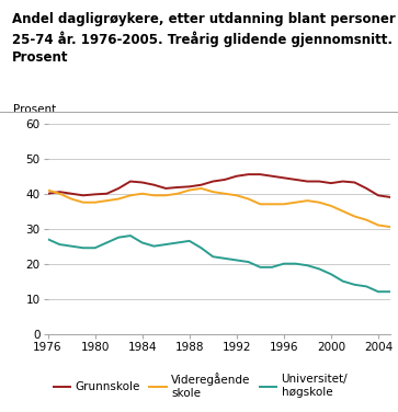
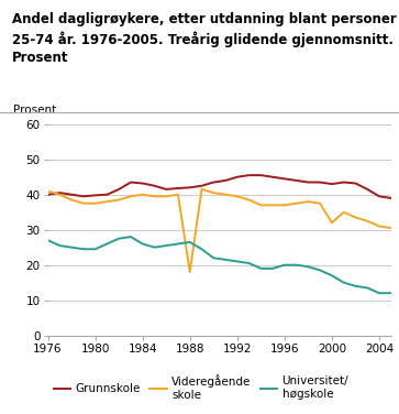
Videregående skole/1988: 41.0 -> 18.0
Videregående skole/2000: 36.5 -> 32.0
